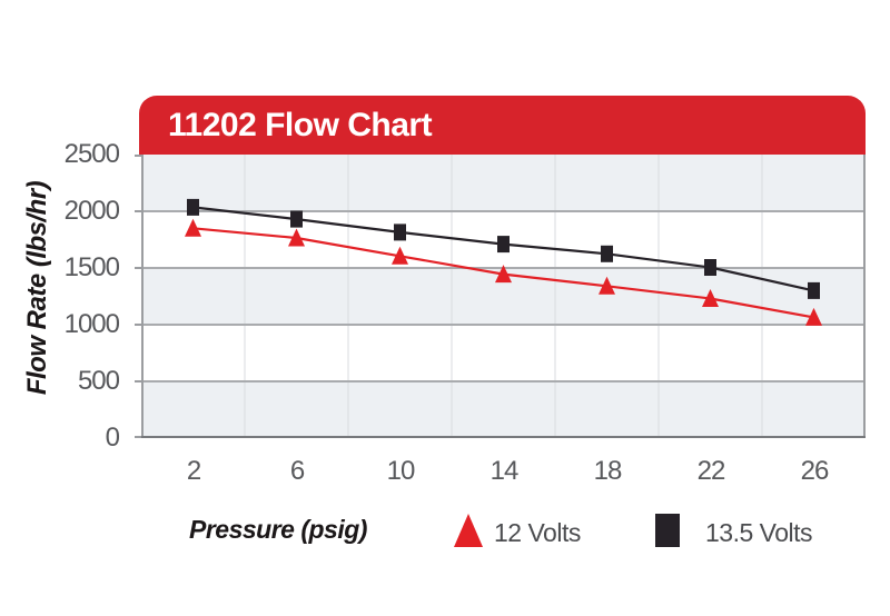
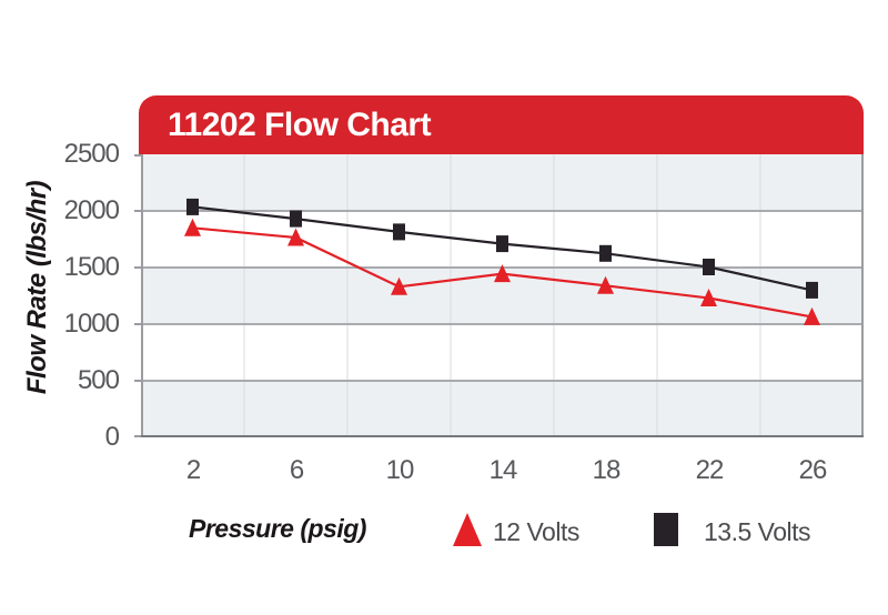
12 Volts/10: 1600 -> 1330
